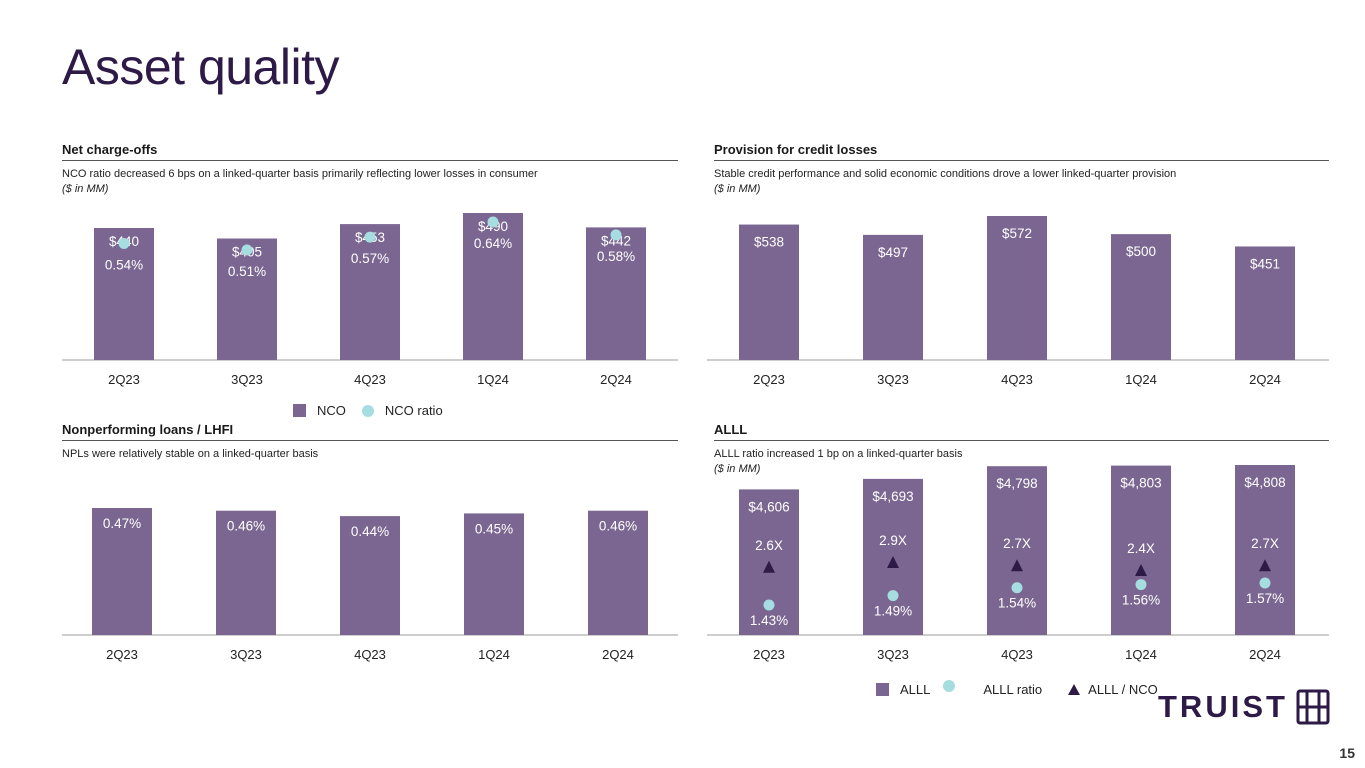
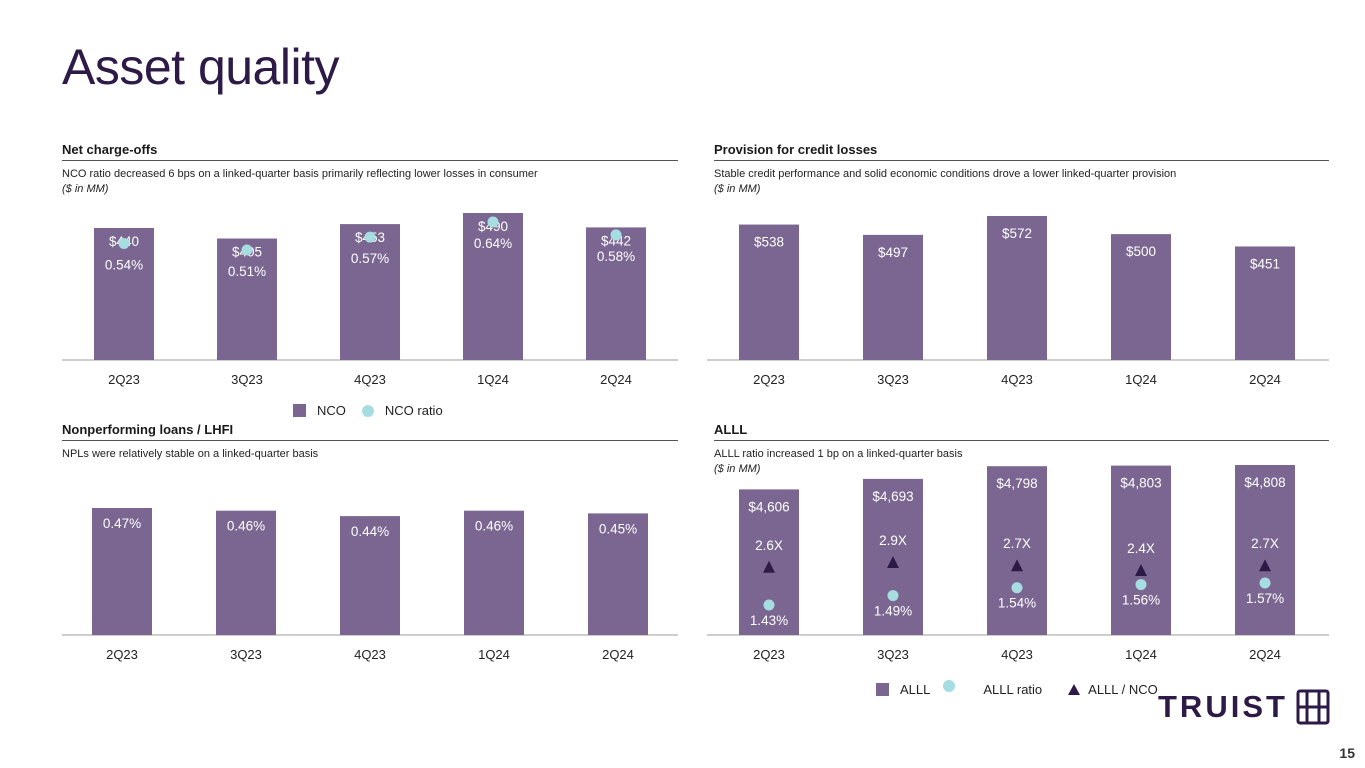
Nonperforming loans / LHFI/1Q24: 0.45% -> 0.46%
Nonperforming loans / LHFI/2Q24: 0.46% -> 0.45%
